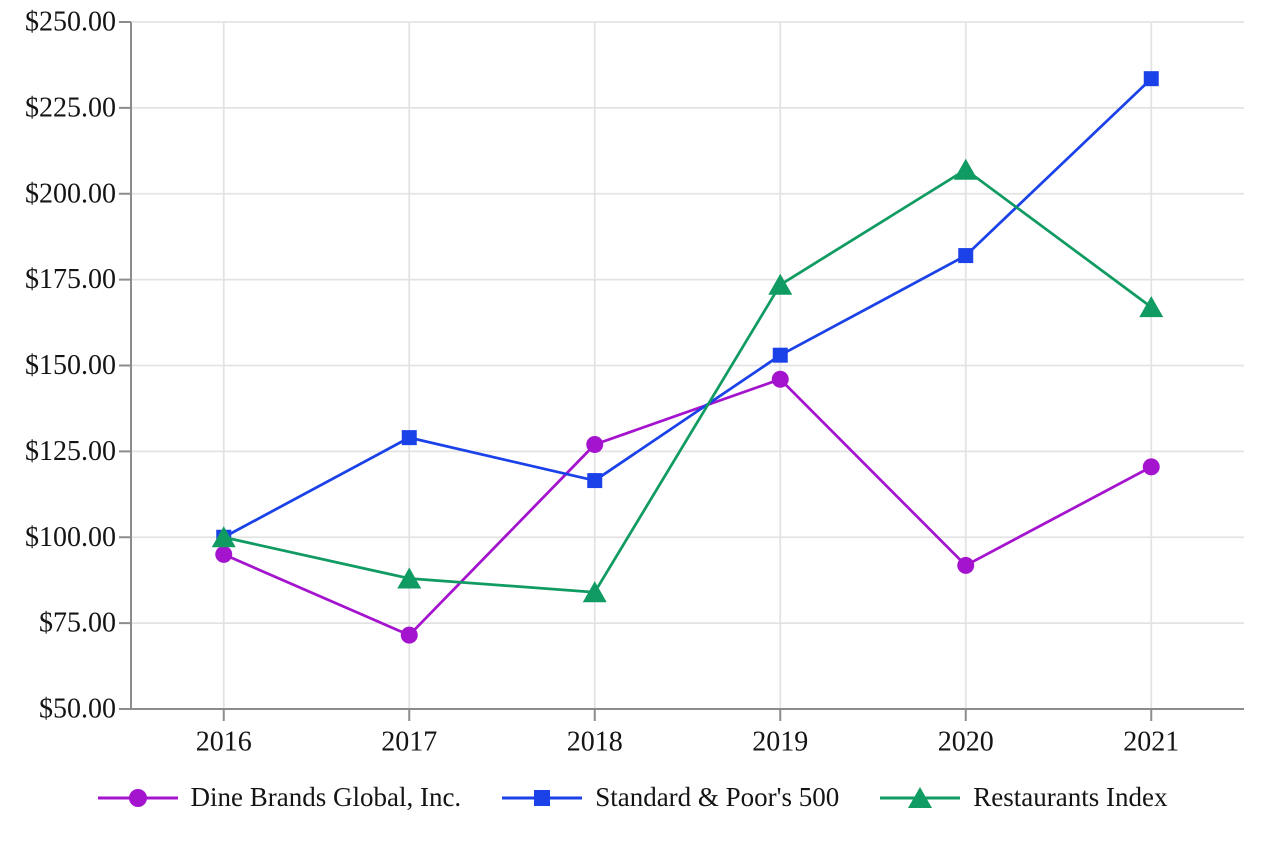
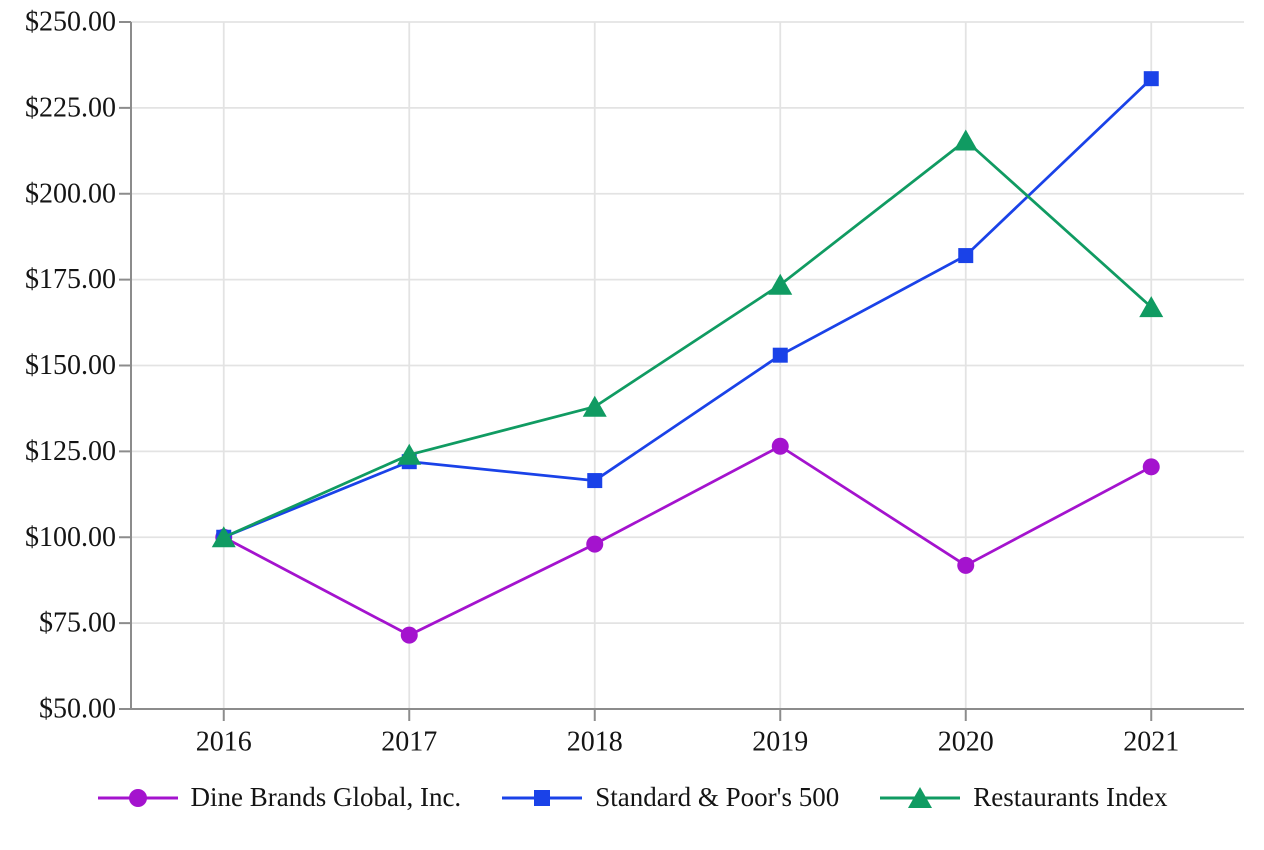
Dine Brands Global, Inc./2016: $95 -> $100
Standard & Poor's 500/2017: $129 -> $122
Restaurants Index/2017: $88 -> $124
Dine Brands Global, Inc./2018: $127 -> $98
Restaurants Index/2018: $84 -> $138
Dine Brands Global, Inc./2019: $146 -> $126
Restaurants Index/2020: $207 -> $216
